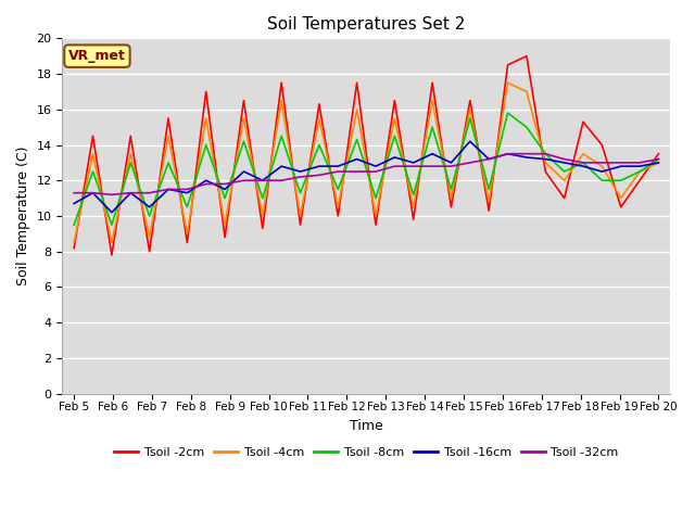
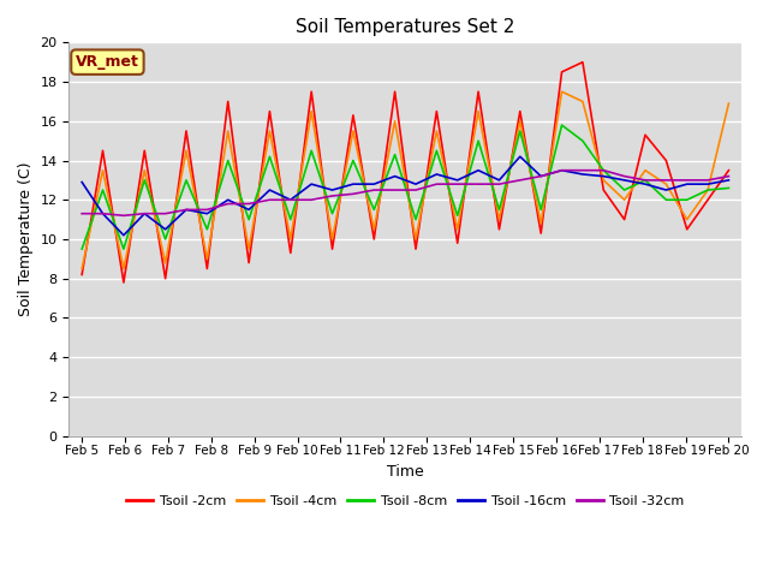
Tsoil -16cm/Feb 5: 10.7 -> 12.9
Tsoil -4cm/Feb 20: 13.0 -> 16.9
Tsoil -8cm/Feb 20: 13.2 -> 12.6
